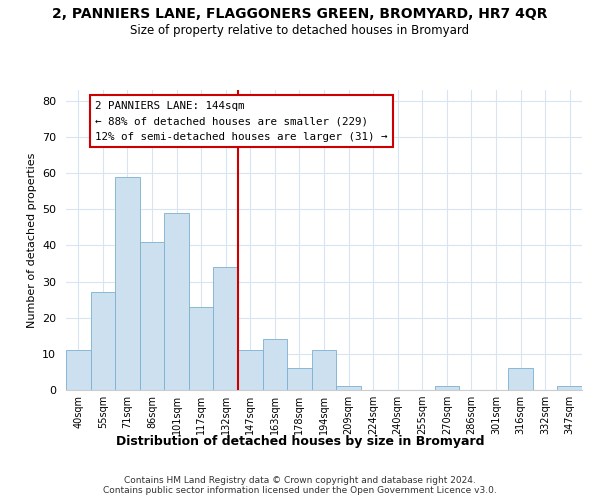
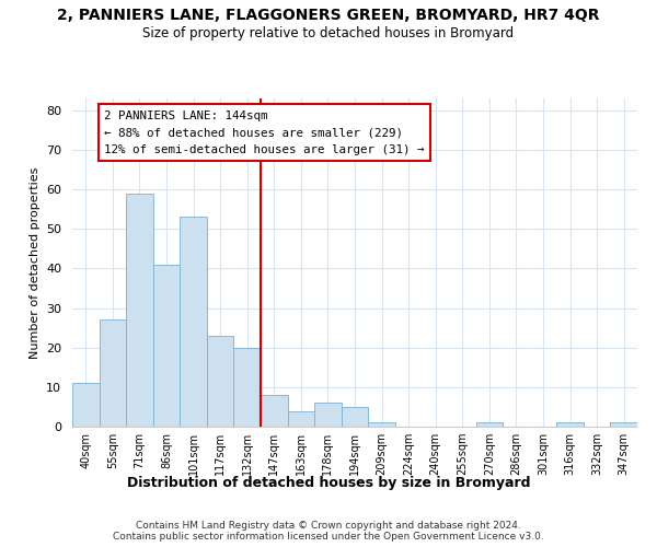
101sqm: 49 -> 53
132sqm: 34 -> 20
147sqm: 11 -> 8
163sqm: 14 -> 4
194sqm: 11 -> 5
316sqm: 6 -> 1
